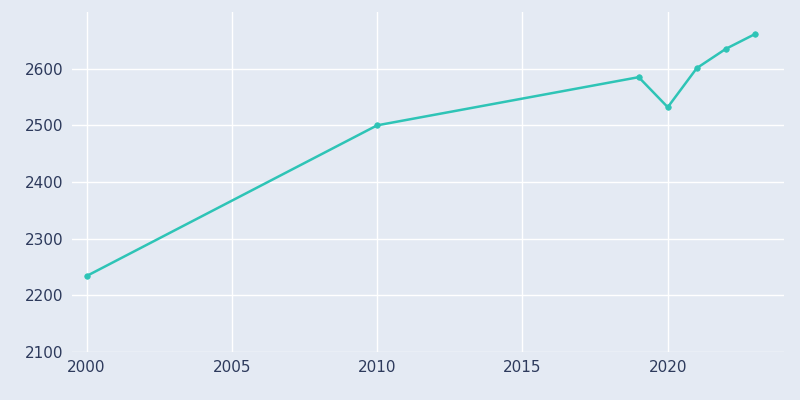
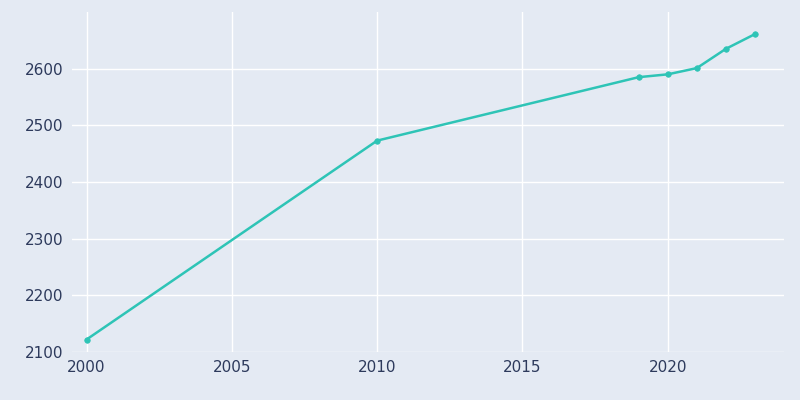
2000: 2234 -> 2122
2010: 2500 -> 2473
2020: 2532 -> 2590
